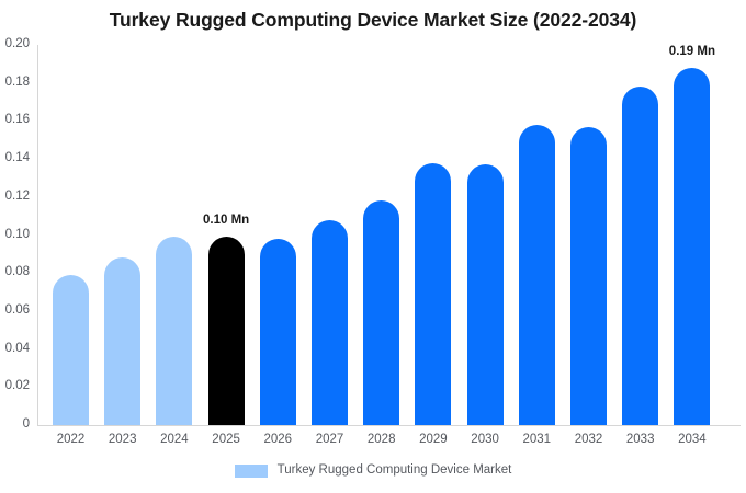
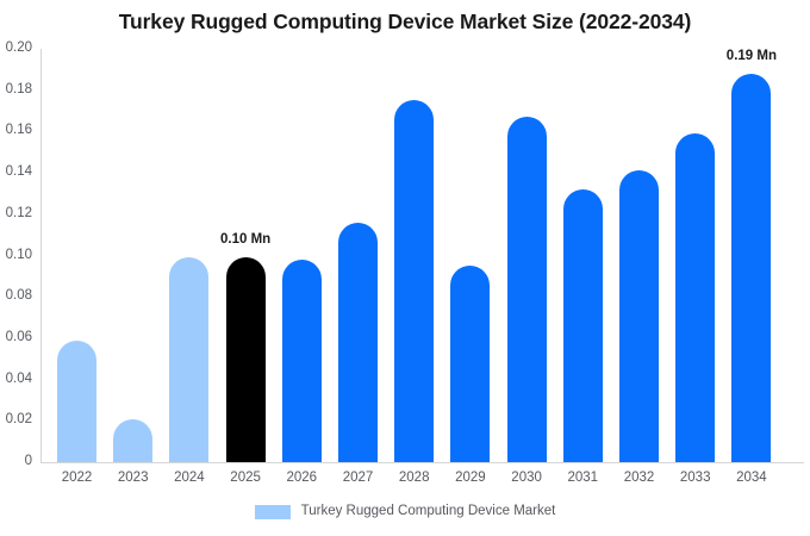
2022: 0.079 -> 0.059
2023: 0.088 -> 0.021
2027: 0.108 -> 0.116
2028: 0.118 -> 0.175
2029: 0.138 -> 0.095
2030: 0.137 -> 0.167
2031: 0.158 -> 0.132
2032: 0.157 -> 0.141
2033: 0.178 -> 0.159
